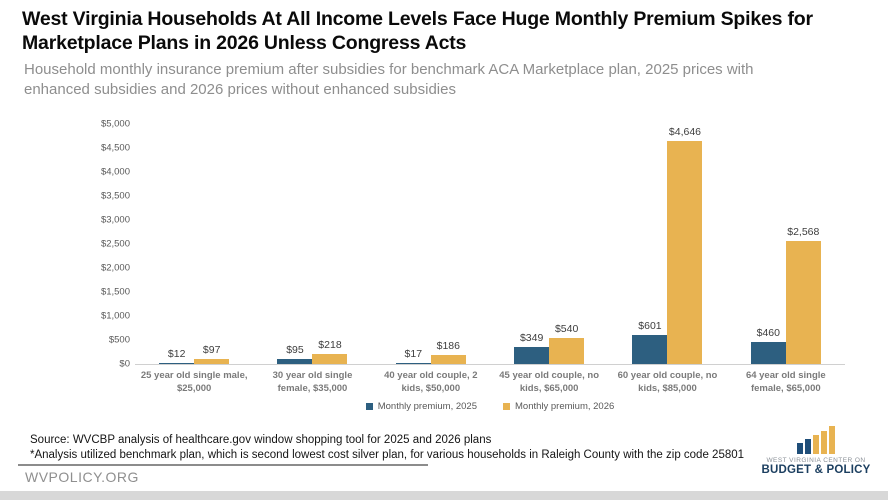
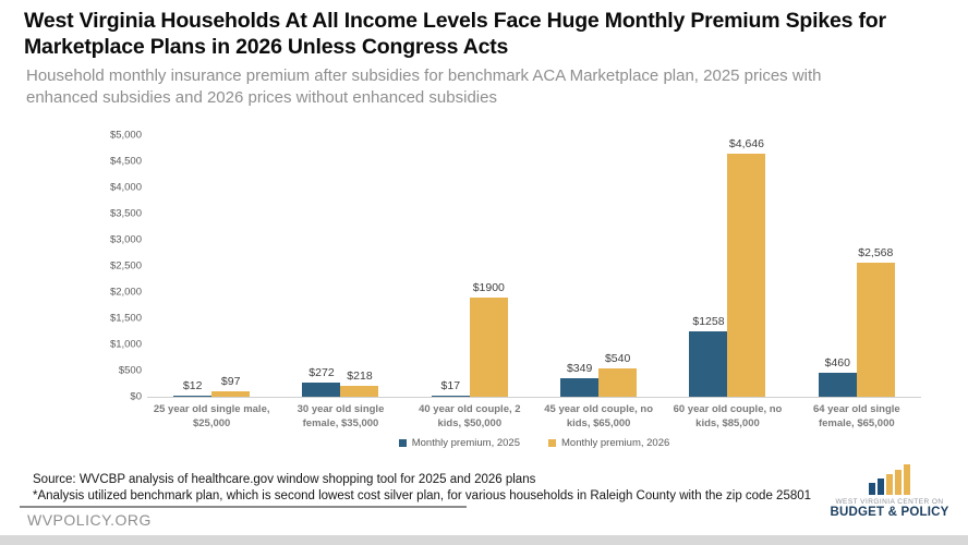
Monthly premium, 2025/30 year old single female, $35,000: $95 -> $272
Monthly premium, 2026/40 year old couple, 2 kids, $50,000: $186 -> $1900
Monthly premium, 2025/60 year old couple, no kids, $85,000: $601 -> $1258
